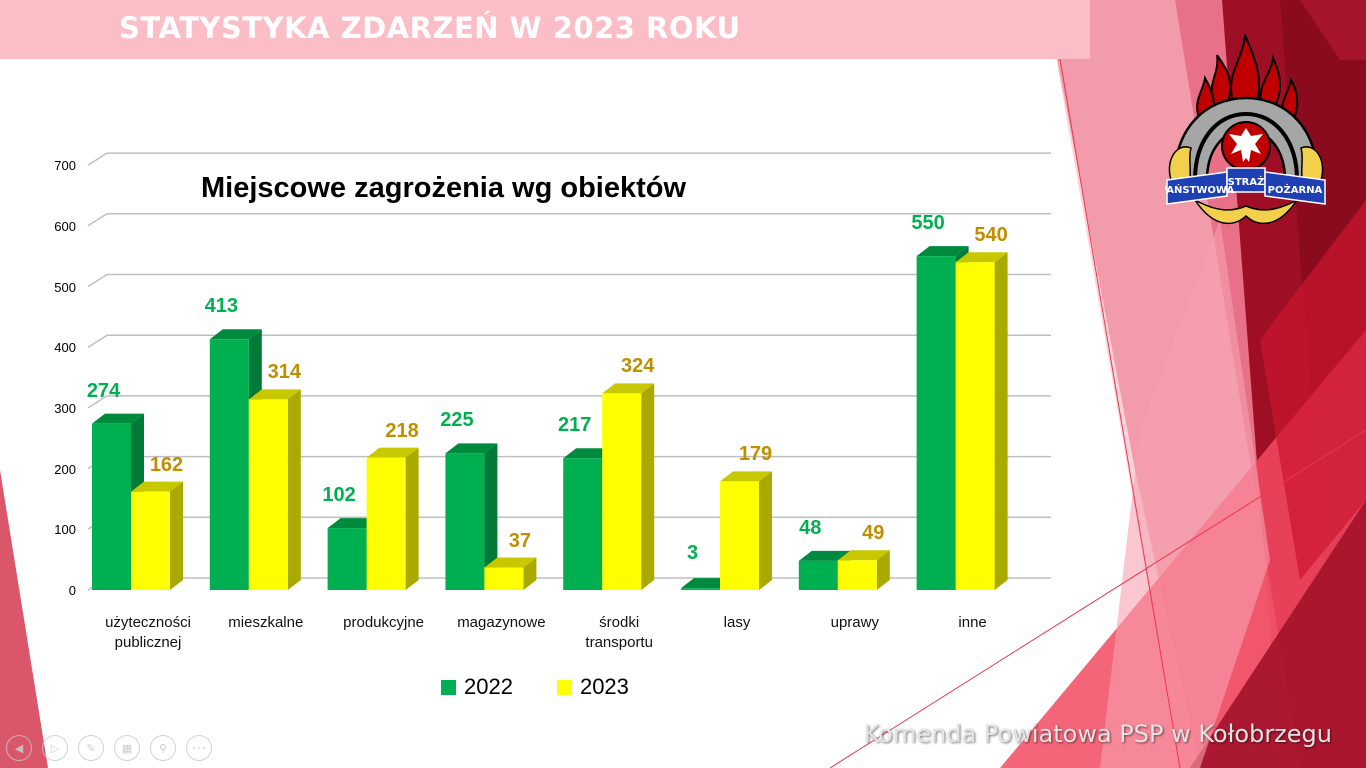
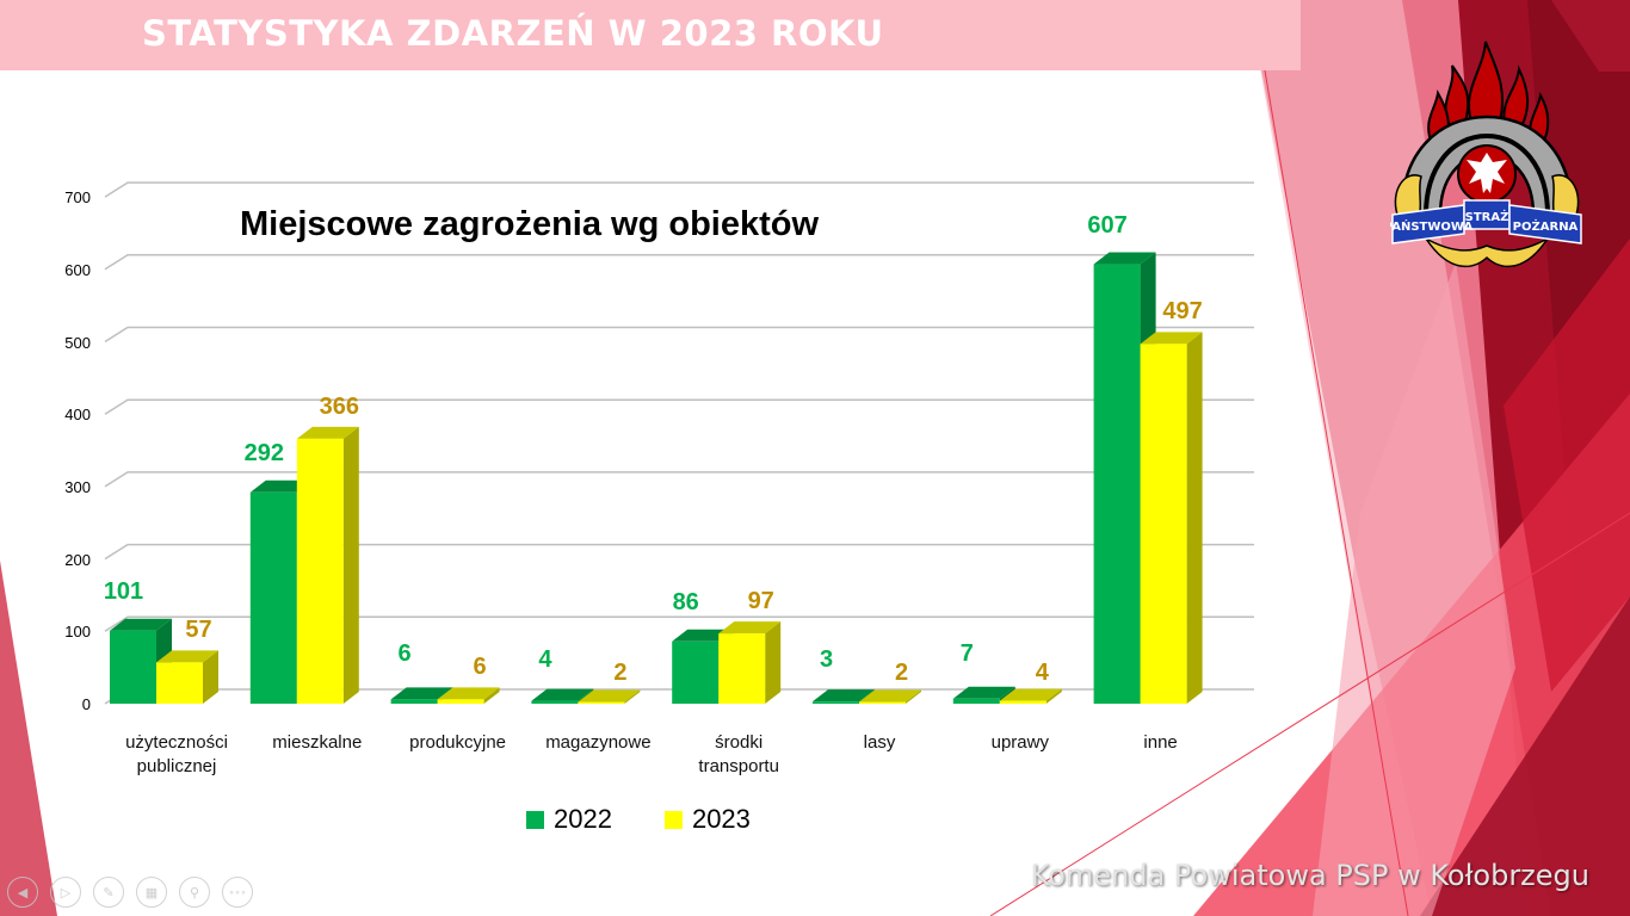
2022/użyteczności publicznej: 274 -> 101
2023/użyteczności publicznej: 162 -> 57
2022/mieszkalne: 413 -> 292
2023/mieszkalne: 314 -> 366
2022/produkcyjne: 102 -> 6
2023/produkcyjne: 218 -> 6
2022/magazynowe: 225 -> 4
2023/magazynowe: 37 -> 2
2022/środki transportu: 217 -> 86
2023/środki transportu: 324 -> 97
2023/lasy: 179 -> 2
2022/uprawy: 48 -> 7
2023/uprawy: 49 -> 4
2022/inne: 550 -> 607
2023/inne: 540 -> 497
